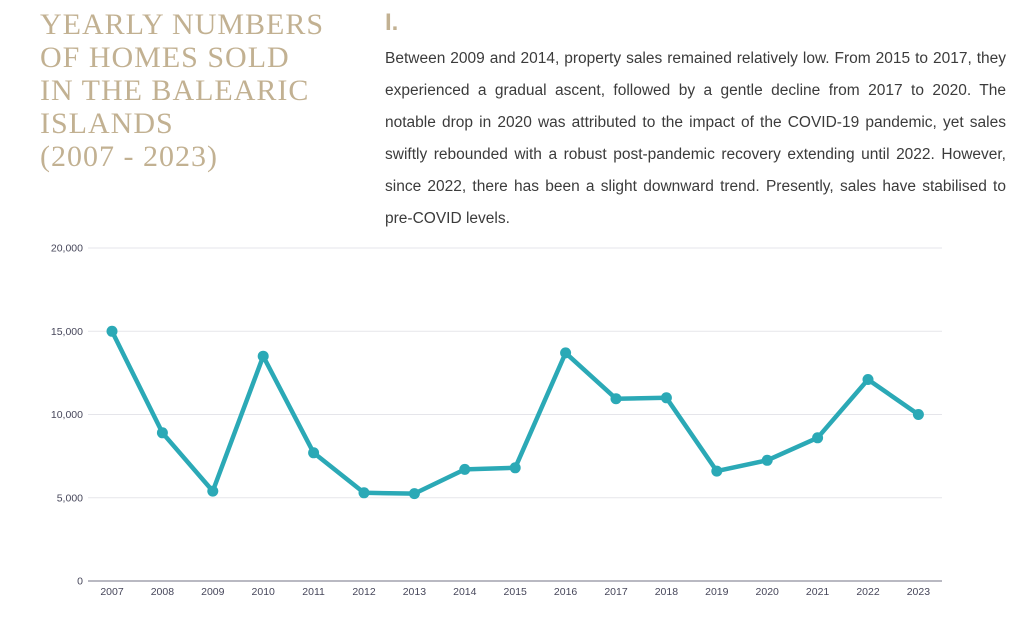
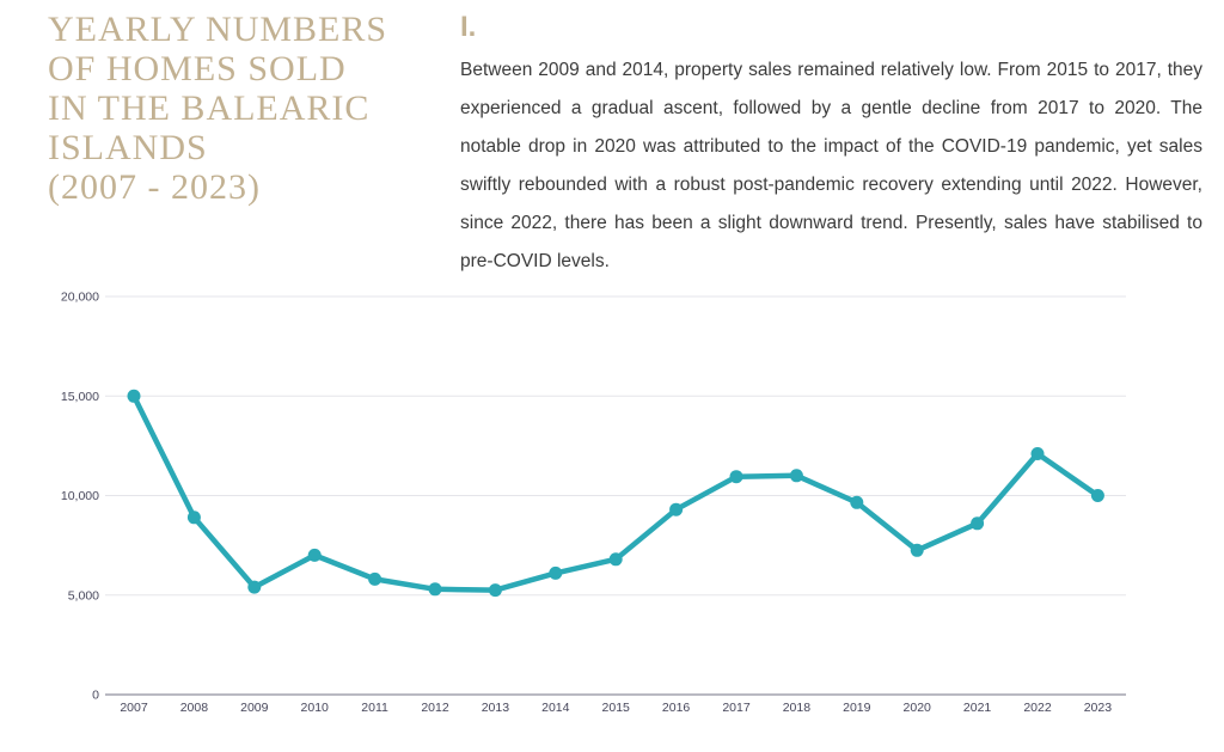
2010: 13500 -> 7000
2011: 7700 -> 5800
2014: 6700 -> 6100
2016: 13700 -> 9300
2019: 6600 -> 9600
